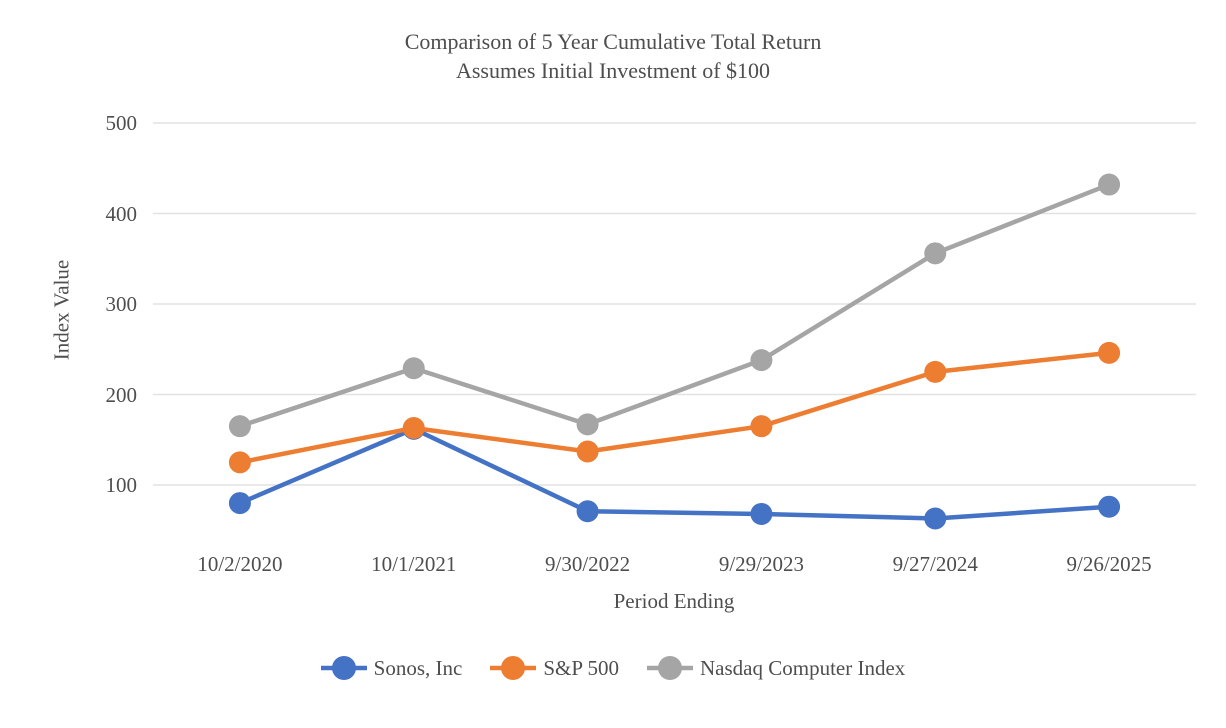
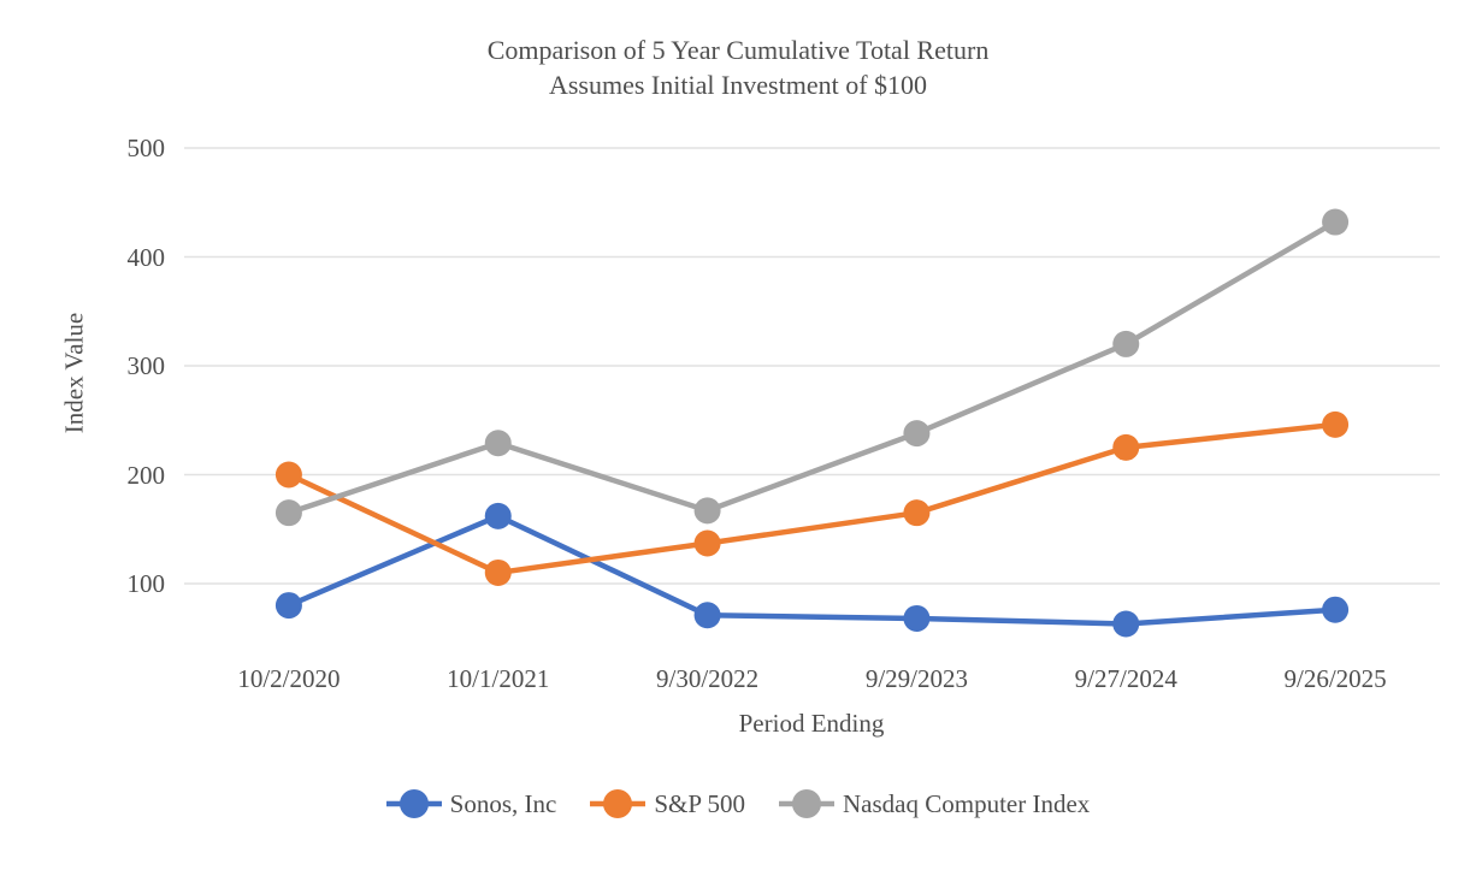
S&P 500/10/2/2020: 120 -> 200
S&P 500/10/1/2021: 160 -> 110
Nasdaq Computer Index/9/27/2024: 360 -> 320
